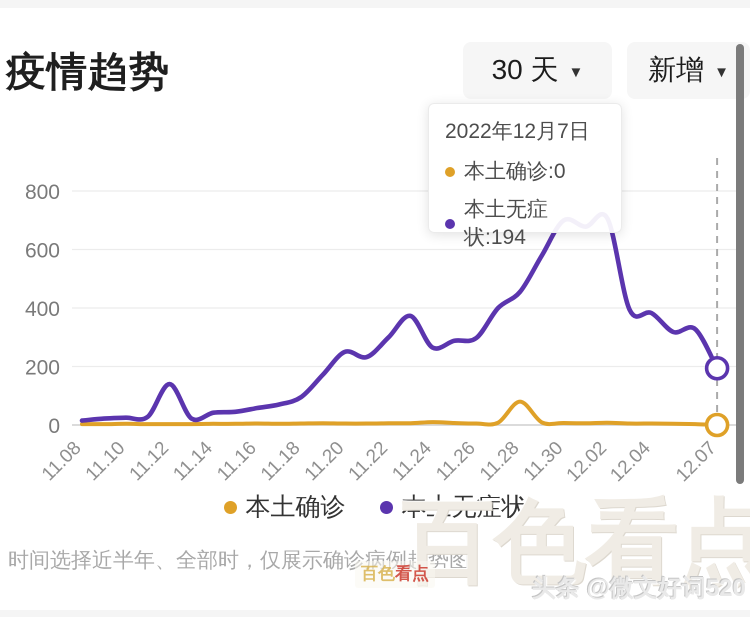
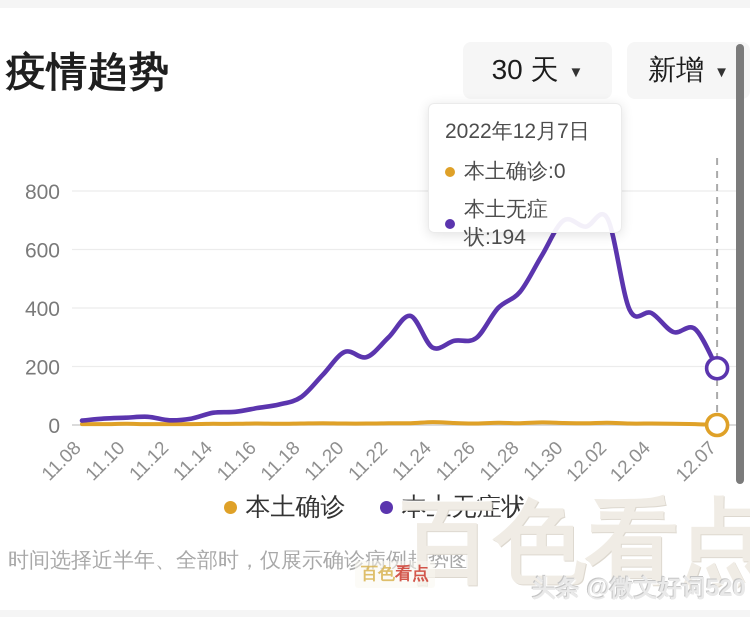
本土无症状/11.12: 140 -> 20
本土确诊/11.28: 80 -> 10
